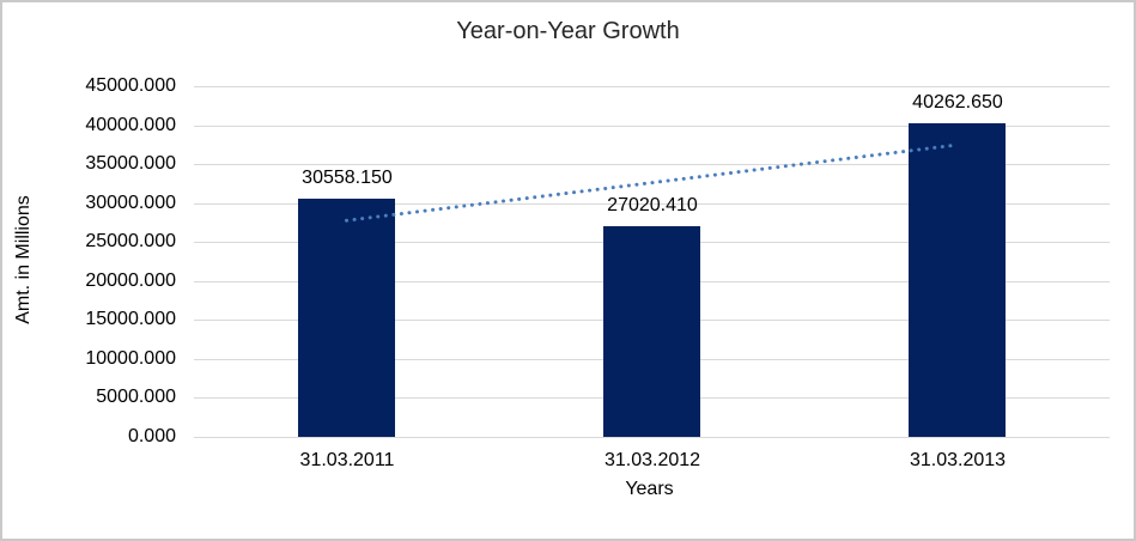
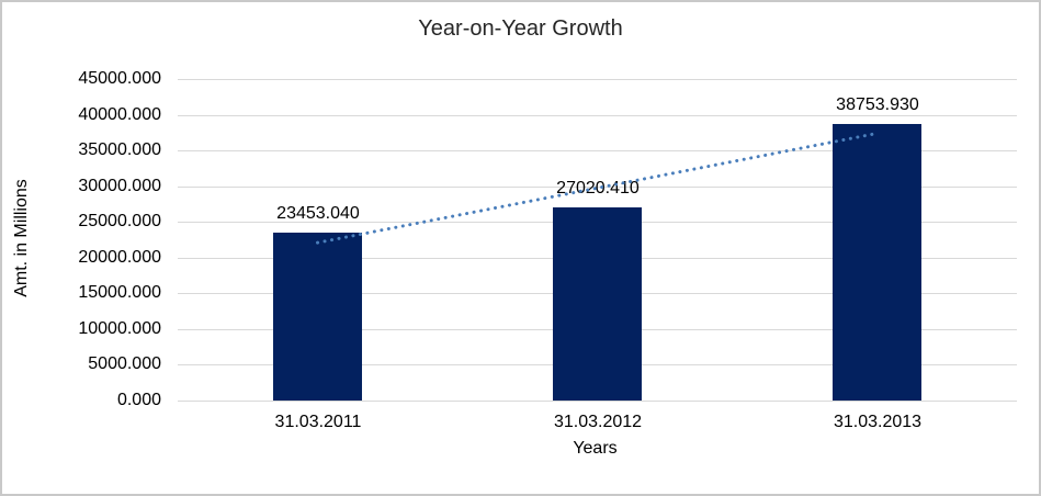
31.03.2011: 30558.150 -> 23453.040
31.03.2013: 40262.650 -> 38753.930
